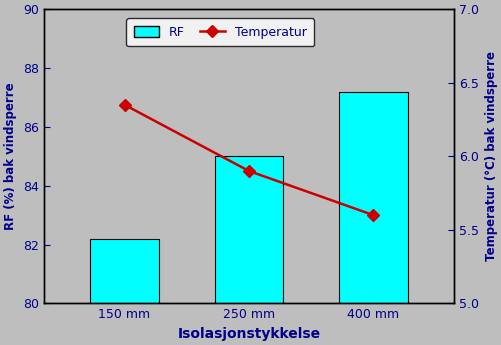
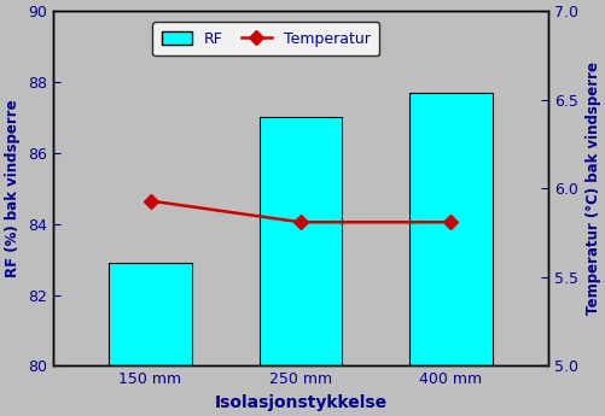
RF/150 mm: 82.2 -> 82.9
Temperatur/150 mm: 6.35 -> 5.93
RF/250 mm: 85.0 -> 87.0
Temperatur/250 mm: 5.90 -> 5.81
RF/400 mm: 87.2 -> 87.7
Temperatur/400 mm: 5.60 -> 5.81
